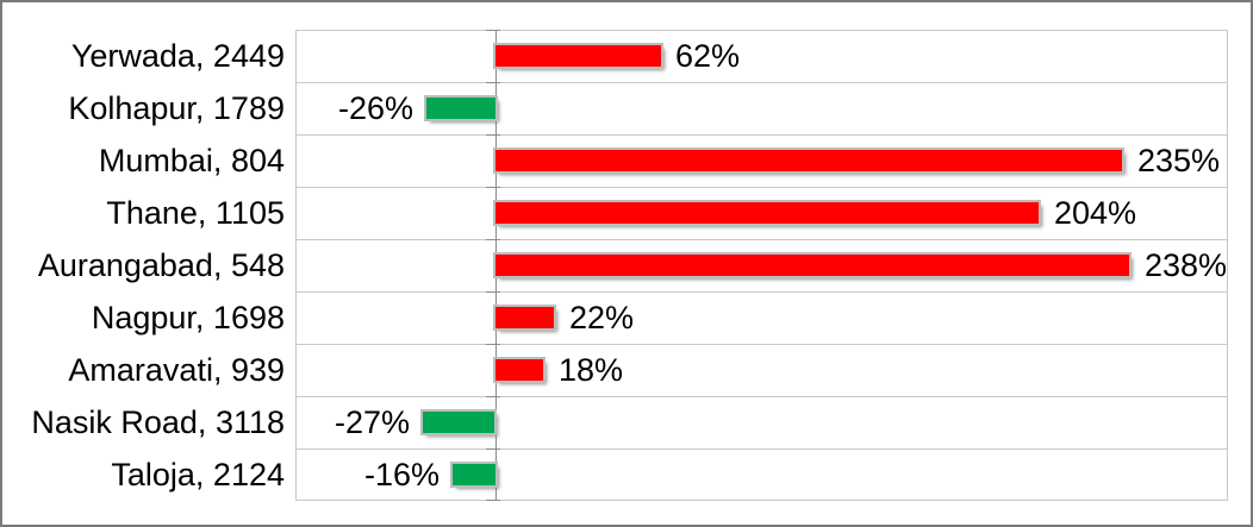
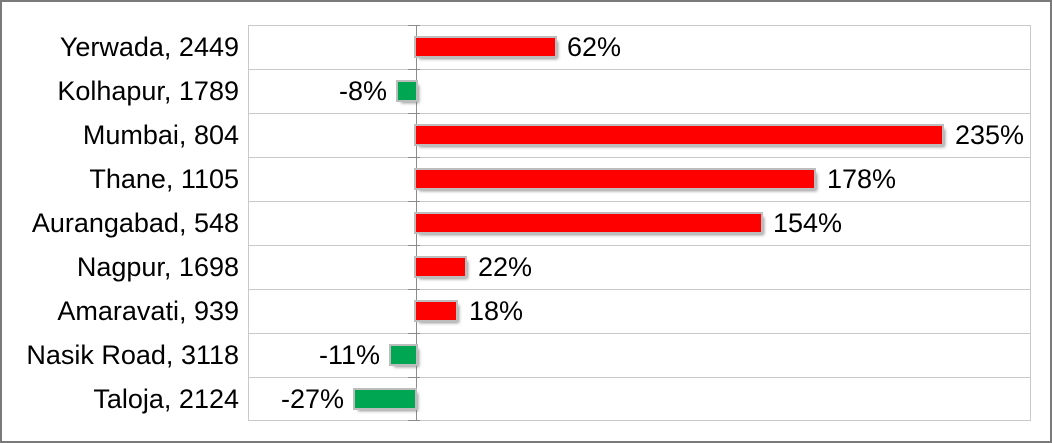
Kolhapur, 1789: -26% -> -8%
Thane, 1105: 204% -> 178%
Aurangabad, 548: 238% -> 154%
Nasik Road, 3118: -27% -> -11%
Taloja, 2124: -16% -> -27%
